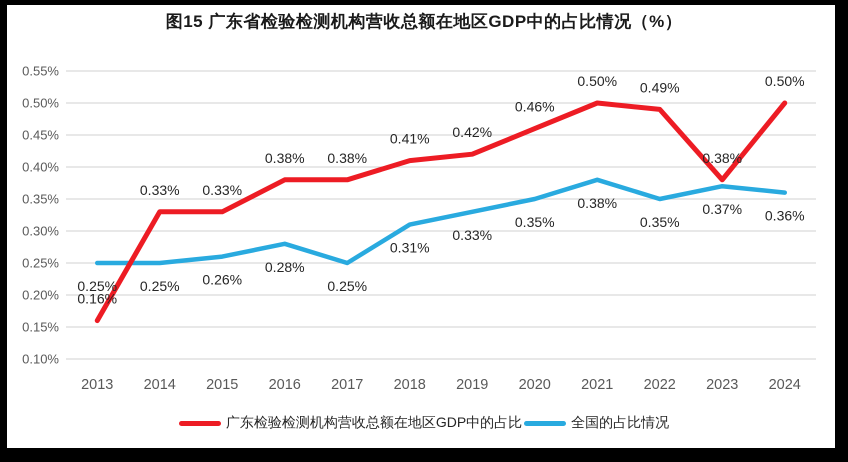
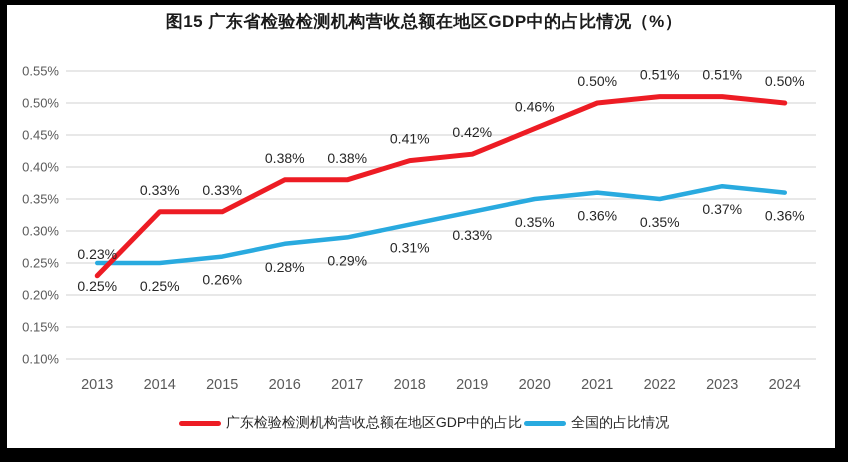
广东检验检测机构营收总额在地区GDP中的占比/2013: 0.16% -> 0.23%
全国的占比情况/2017: 0.25% -> 0.29%
全国的占比情况/2021: 0.38% -> 0.36%
广东检验检测机构营收总额在地区GDP中的占比/2022: 0.49% -> 0.51%
广东检验检测机构营收总额在地区GDP中的占比/2023: 0.38% -> 0.51%
